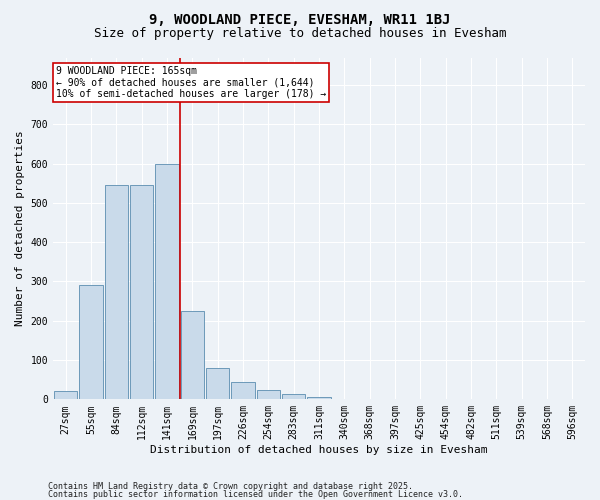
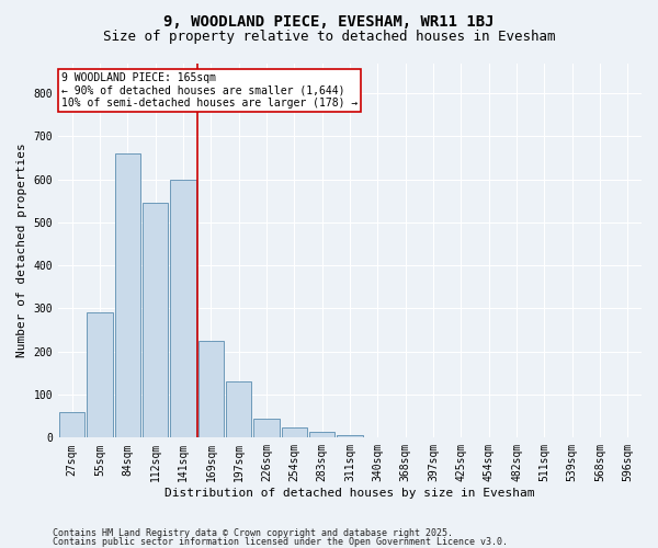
27sqm: 20 -> 60
84sqm: 545 -> 660
197sqm: 80 -> 130
